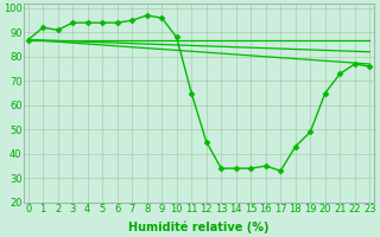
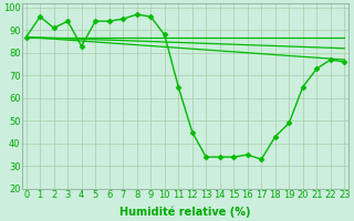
1: 92 -> 96
4: 94 -> 83
